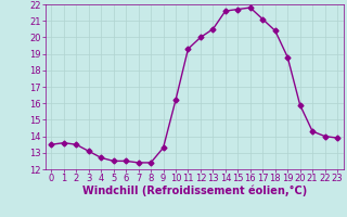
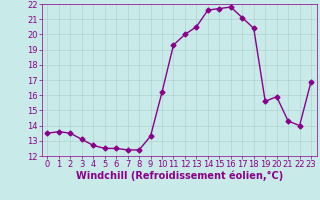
19: 18.8 -> 15.6
23: 13.9 -> 16.9
